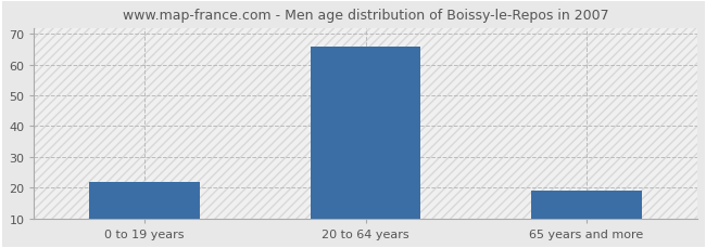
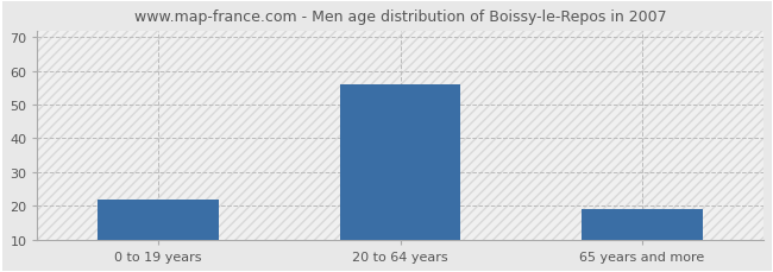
20 to 64 years: 66 -> 56
